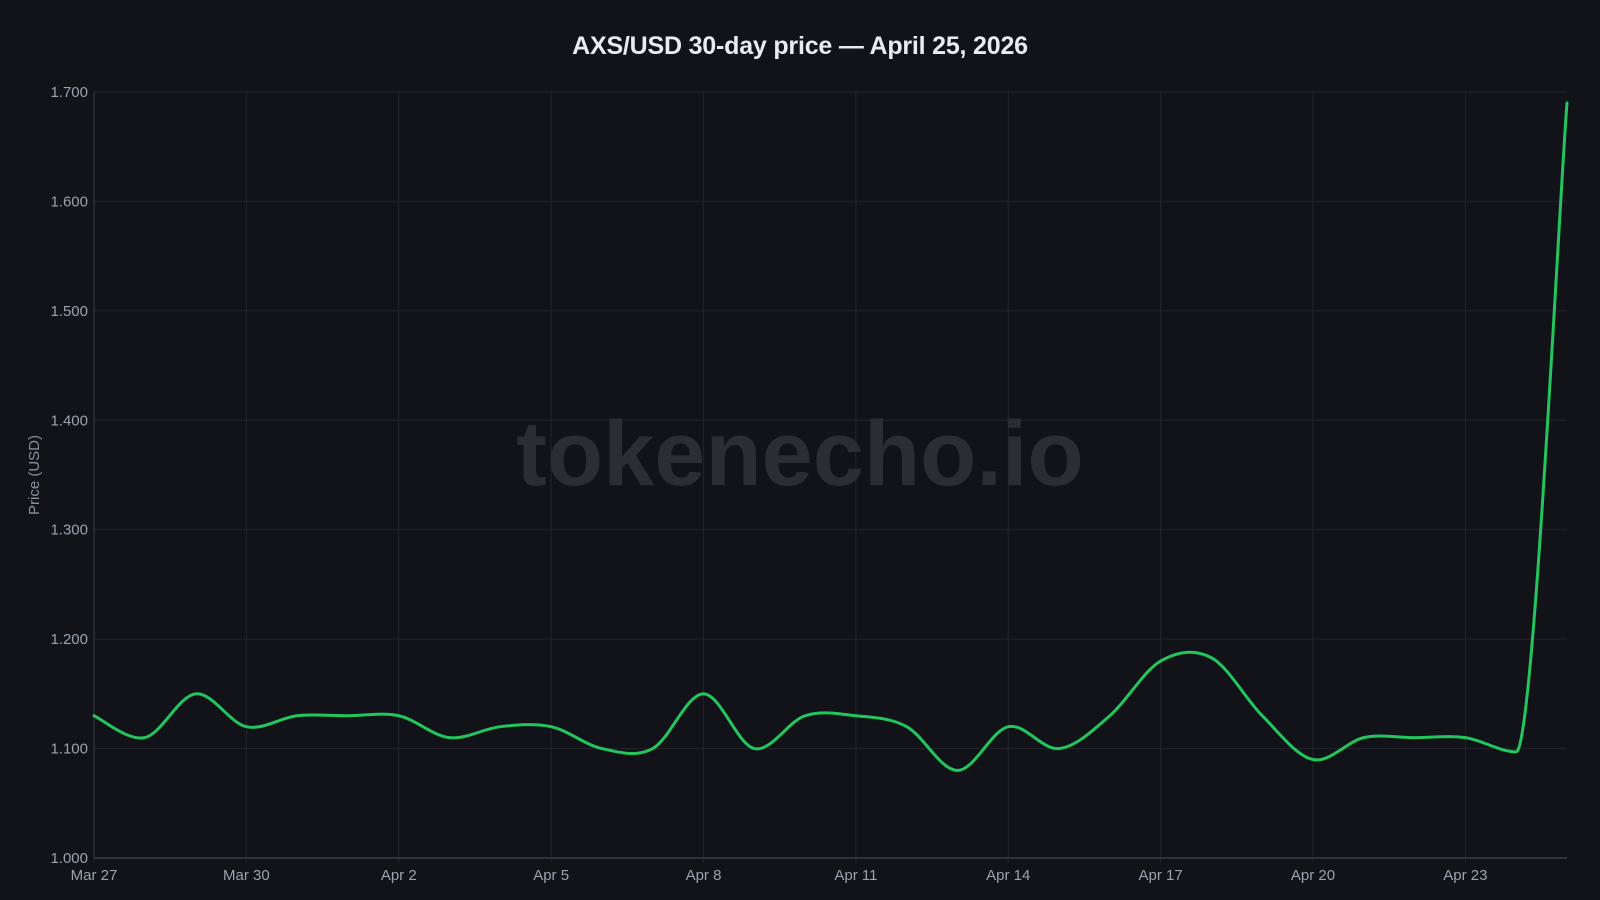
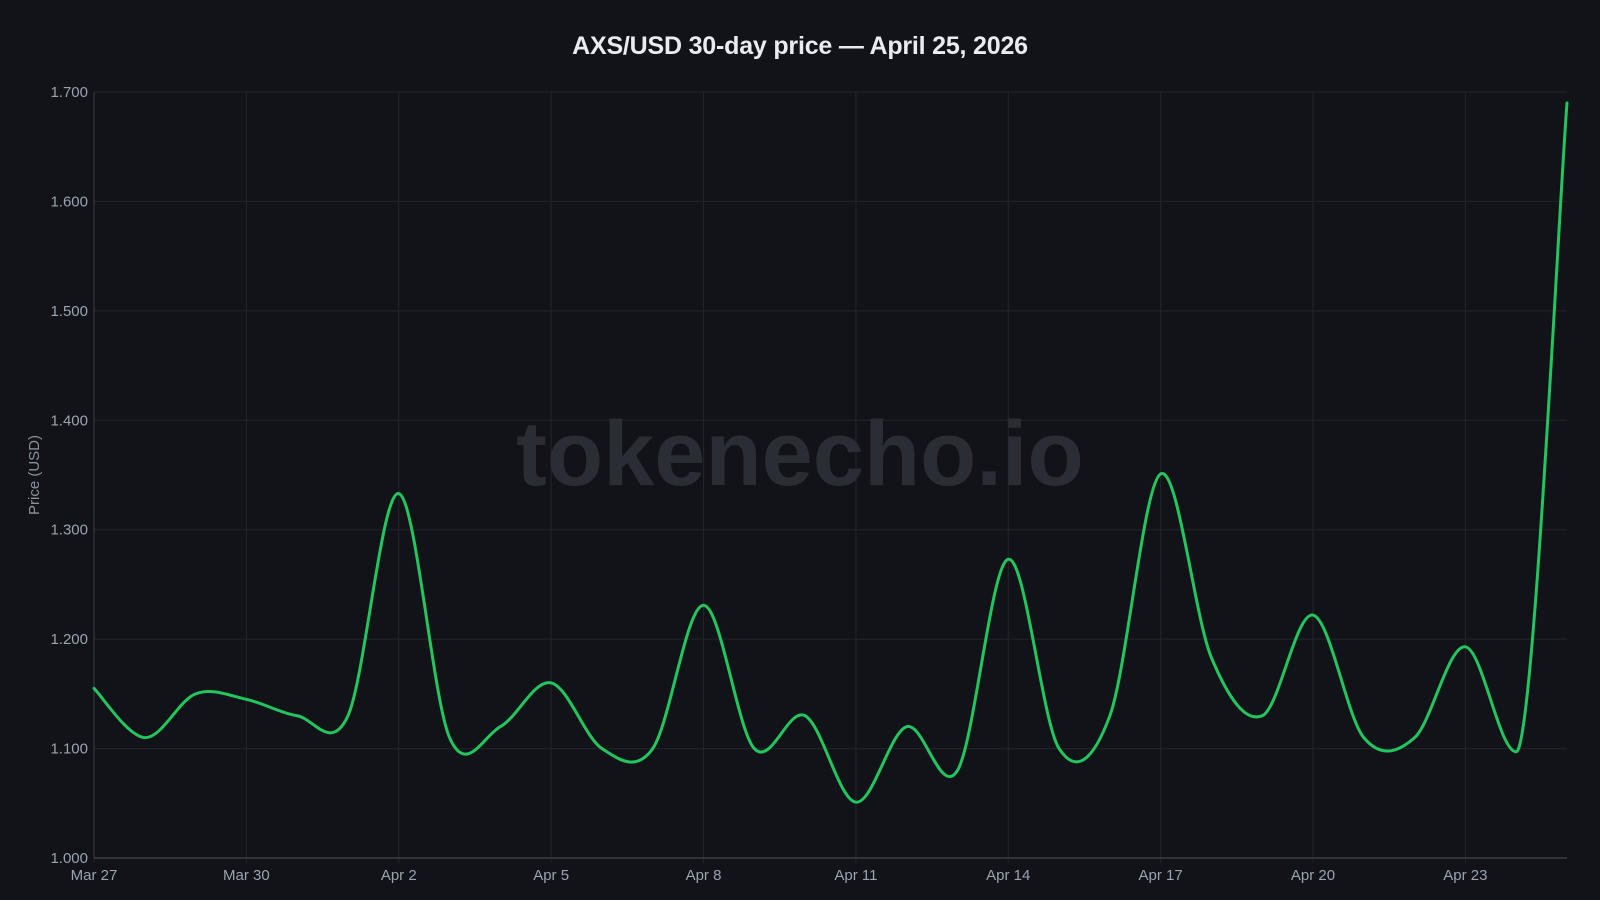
Mar 27: 1.130 -> 1.155
Mar 30: 1.120 -> 1.145
Apr 2: 1.130 -> 1.333
Apr 5: 1.120 -> 1.160
Apr 8: 1.150 -> 1.231
Apr 11: 1.130 -> 1.051
Apr 14: 1.120 -> 1.273
Apr 17: 1.180 -> 1.351
Apr 20: 1.090 -> 1.222
Apr 23: 1.110 -> 1.193
